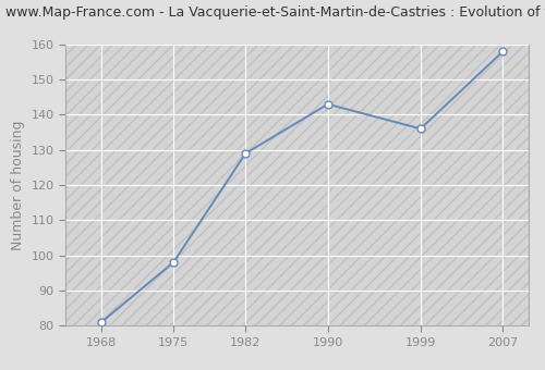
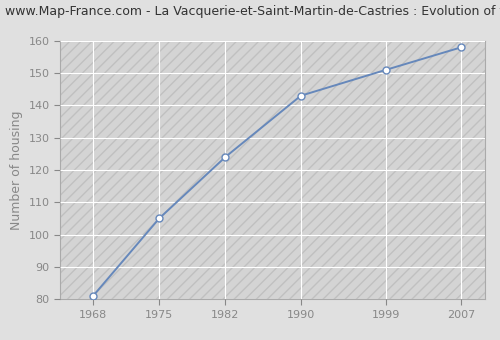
1975: 98 -> 105
1982: 129 -> 124
1999: 136 -> 151
